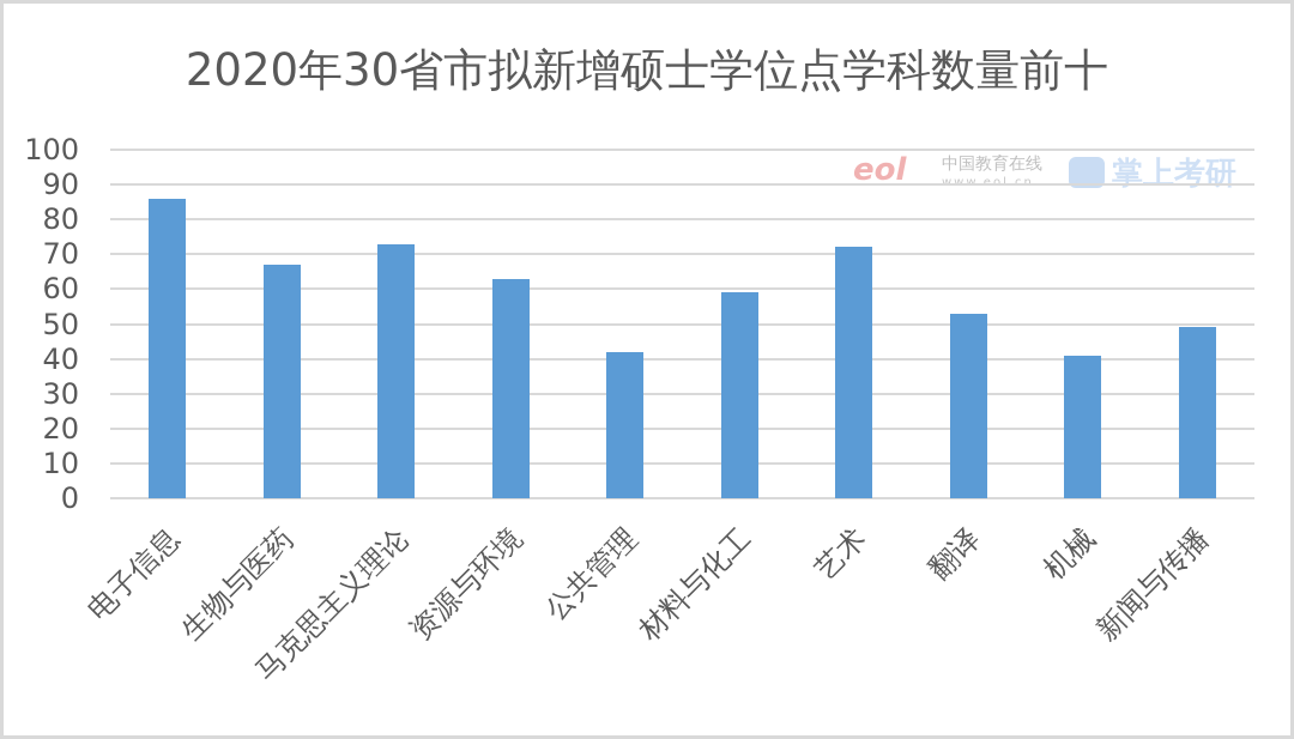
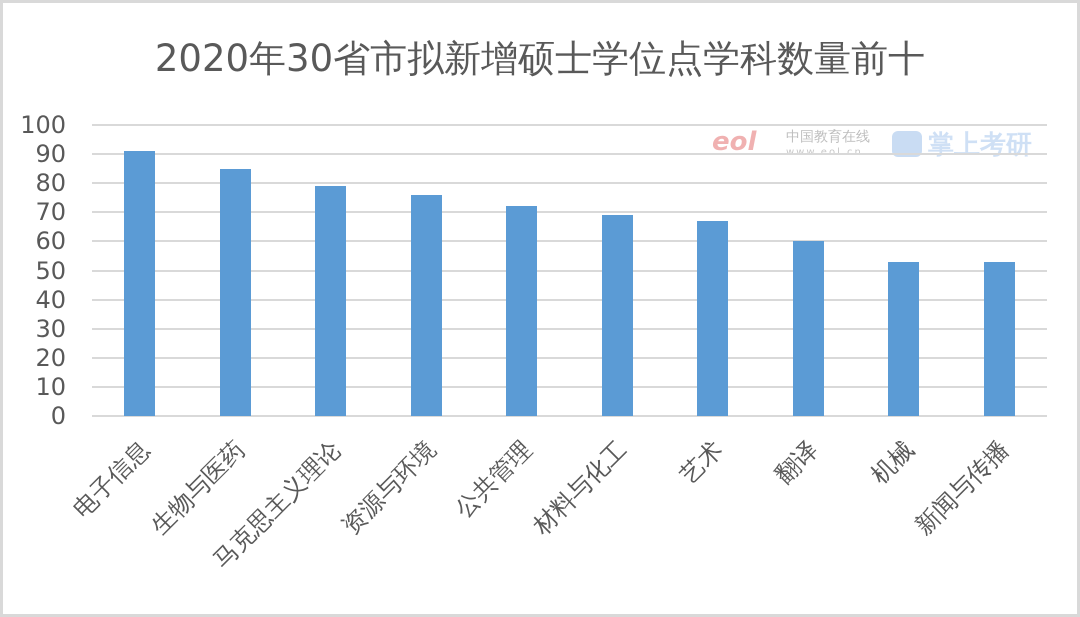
电子信息: 86 -> 91
生物与医药: 67 -> 85
马克思主义理论: 73 -> 79
资源与环境: 63 -> 76
公共管理: 42 -> 72
材料与化工: 59 -> 69
艺术: 72 -> 67
翻译: 53 -> 60
机械: 41 -> 53
新闻与传播: 49 -> 53
